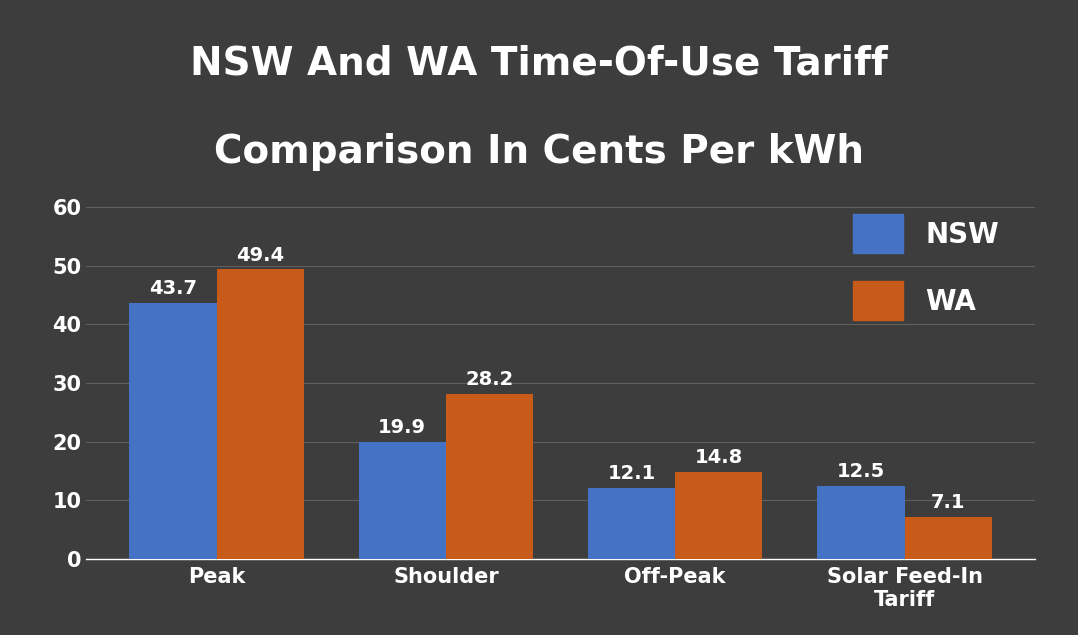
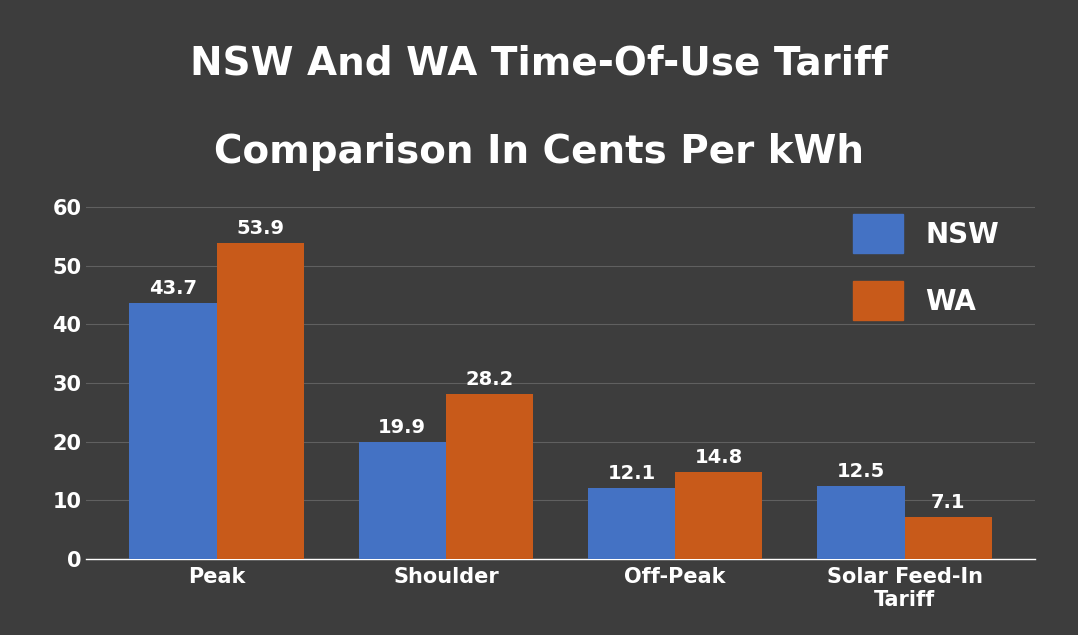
WA/Peak: 49.4 -> 53.9
